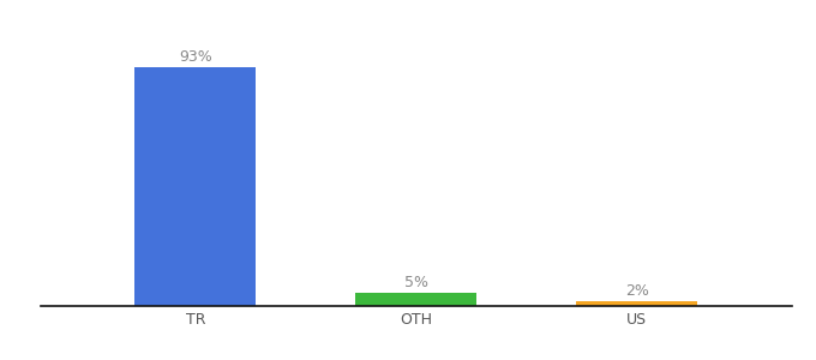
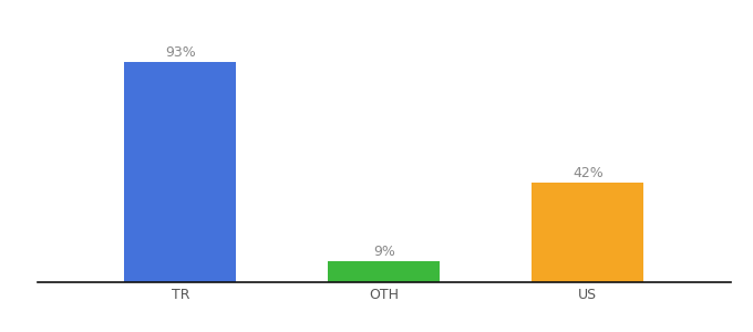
OTH: 5% -> 9%
US: 2% -> 42%
